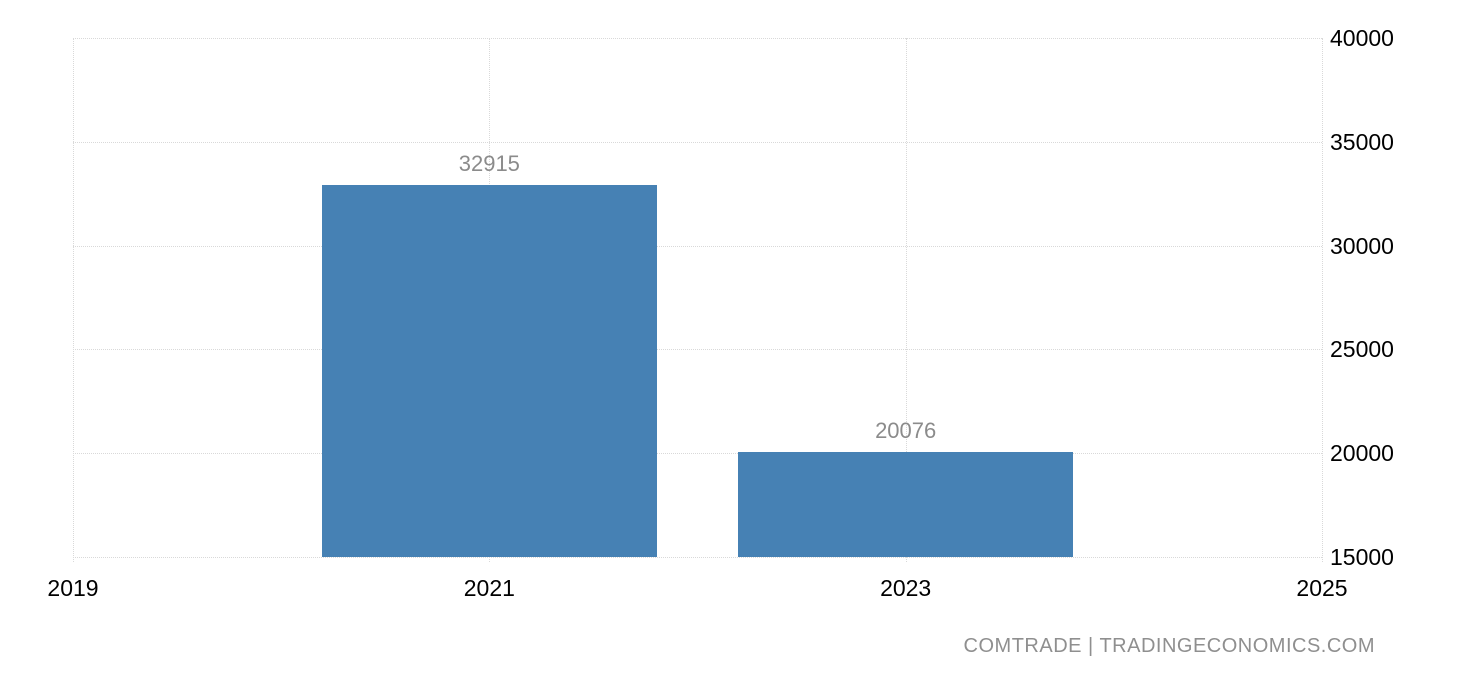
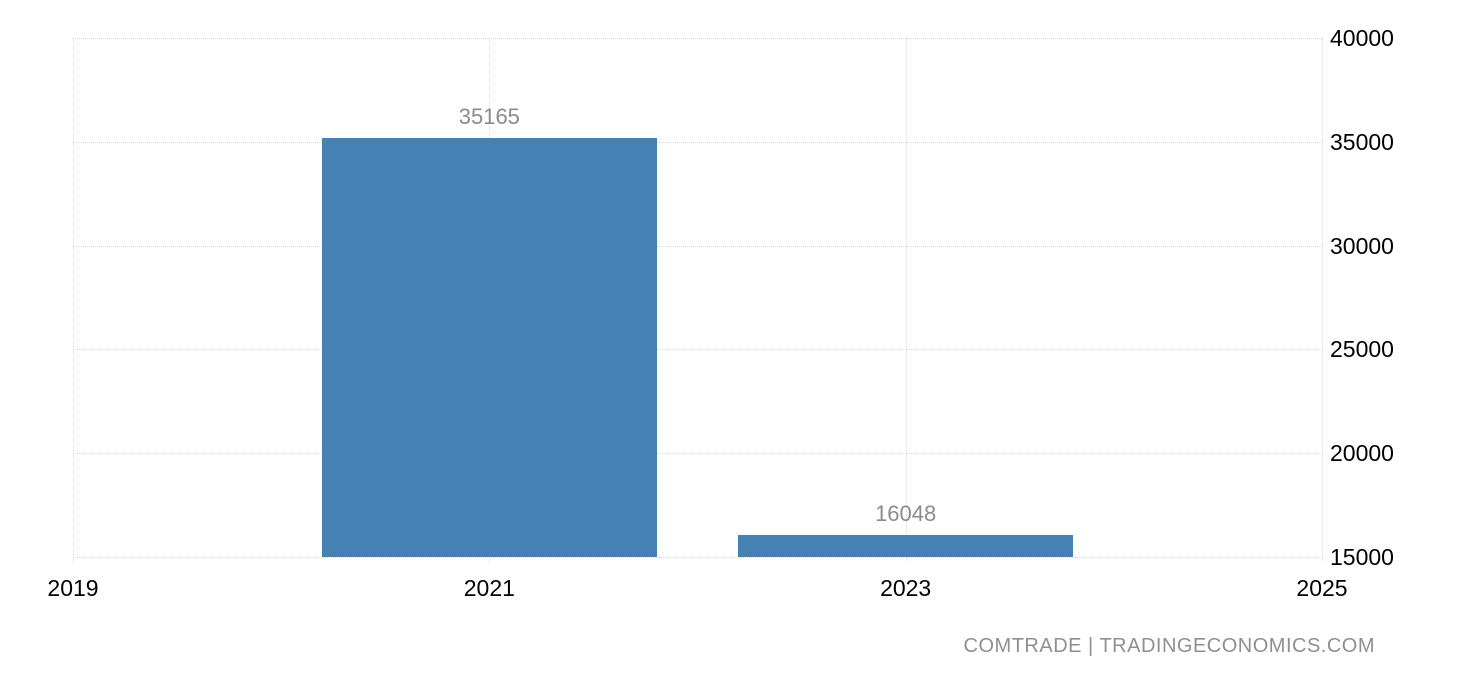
2021: 32915 -> 35165
2023: 20076 -> 16048
